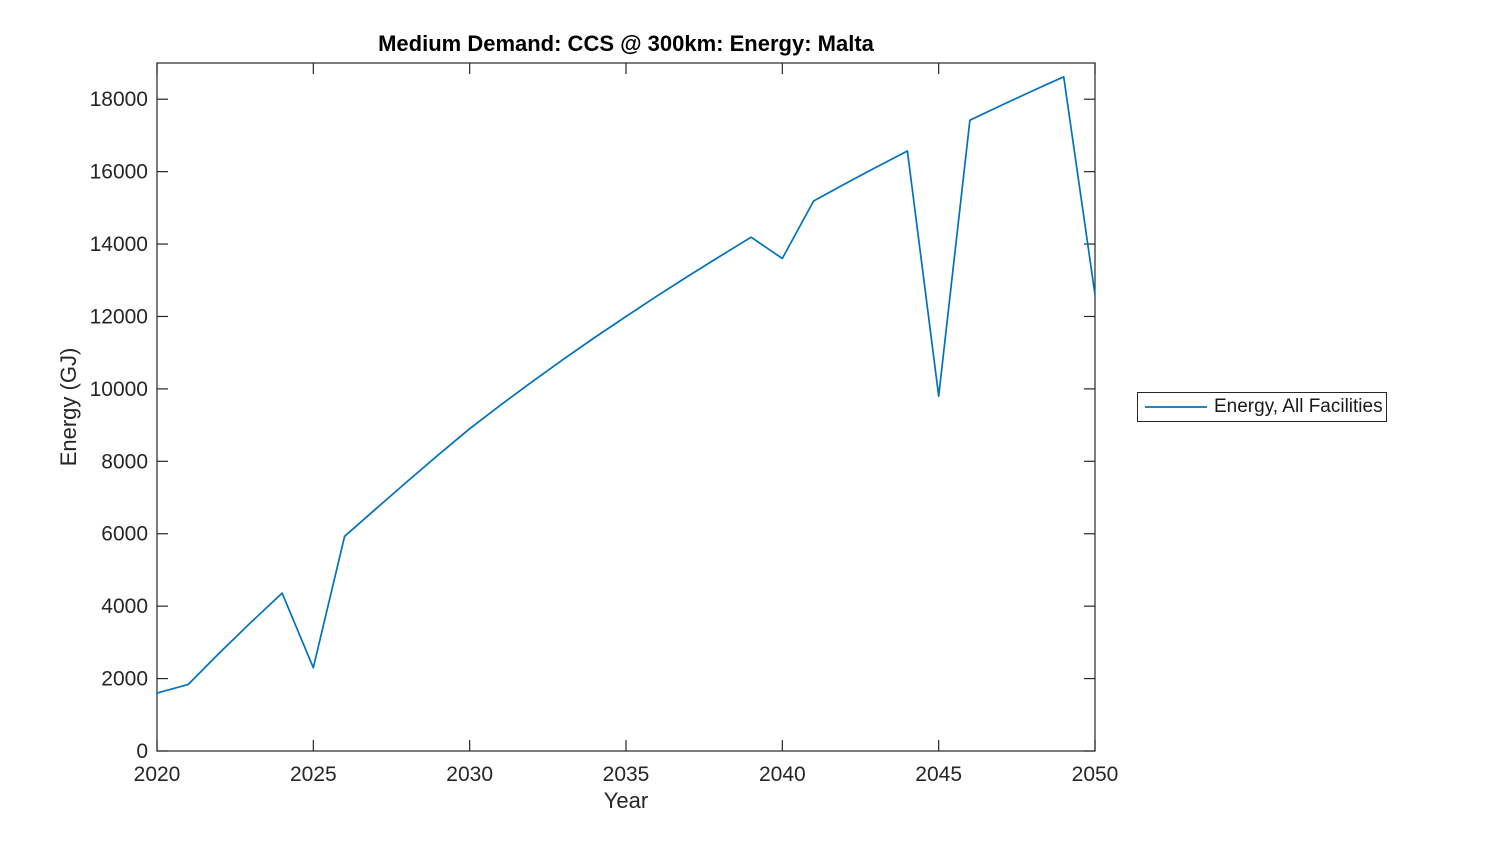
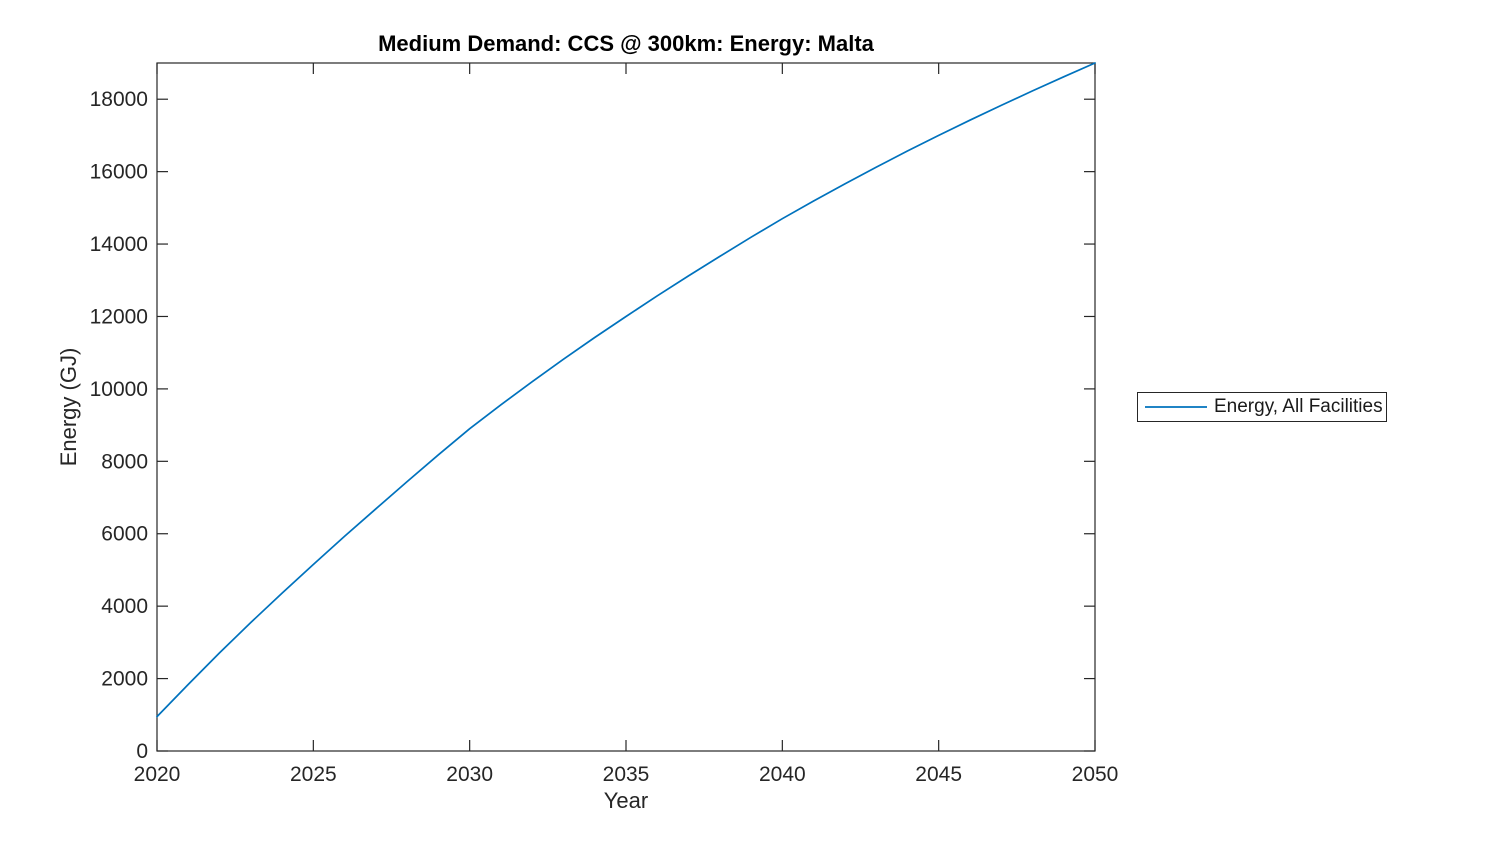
2020: 1600 -> 1000
2025: 2300 -> 5200
2040: 13600 -> 14700
2045: 9800 -> 17000
2050: 12600 -> 19000
